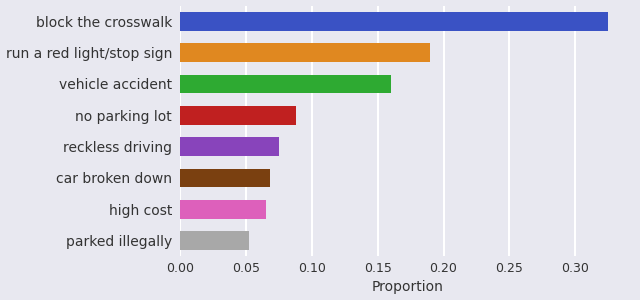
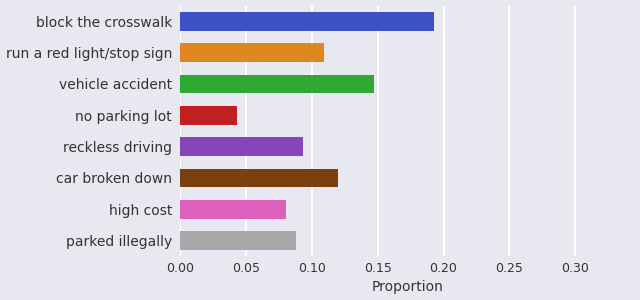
block the crosswalk: 0.325 -> 0.193
run a red light/stop sign: 0.190 -> 0.109
vehicle accident: 0.160 -> 0.147
no parking lot: 0.088 -> 0.043
reckless driving: 0.075 -> 0.093
car broken down: 0.068 -> 0.120
high cost: 0.065 -> 0.080
parked illegally: 0.052 -> 0.088
